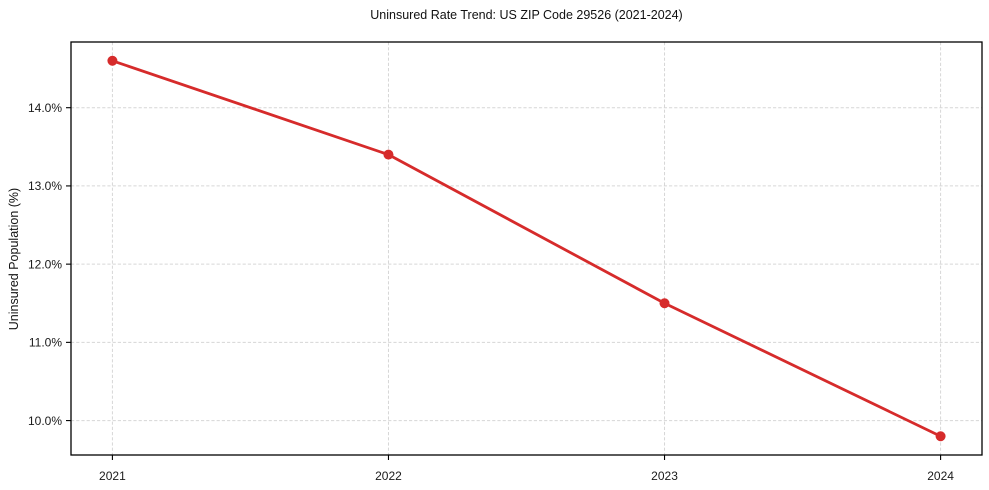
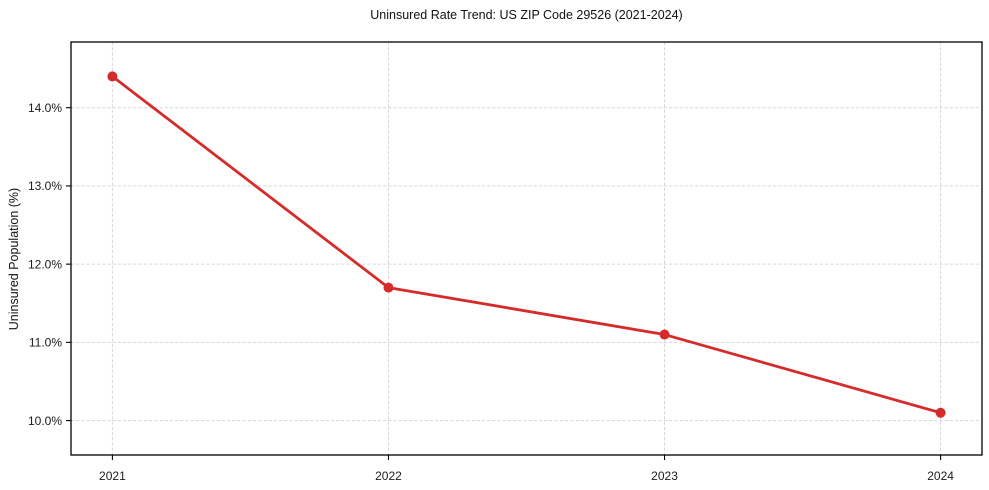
2021: 14.6% -> 14.4%
2022: 13.4% -> 11.7%
2023: 11.5% -> 11.1%
2024: 9.8% -> 10.1%
